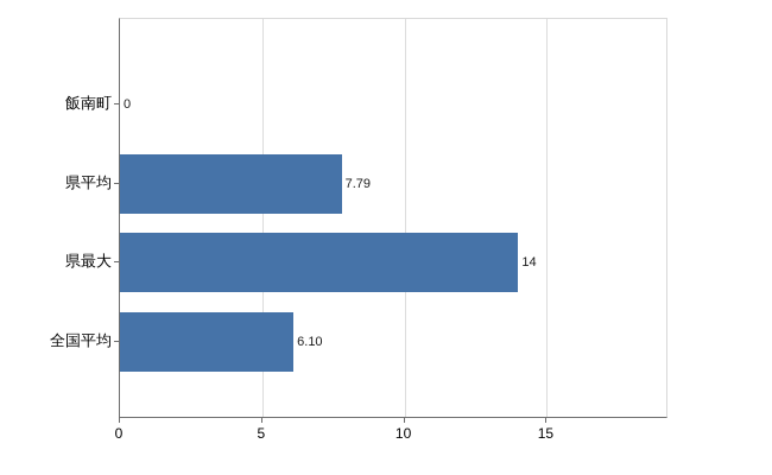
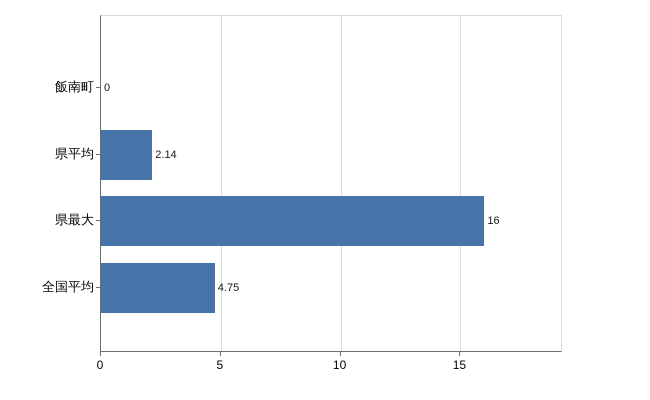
県平均: 7.79 -> 2.14
県最大: 14 -> 16
全国平均: 6.10 -> 4.75
